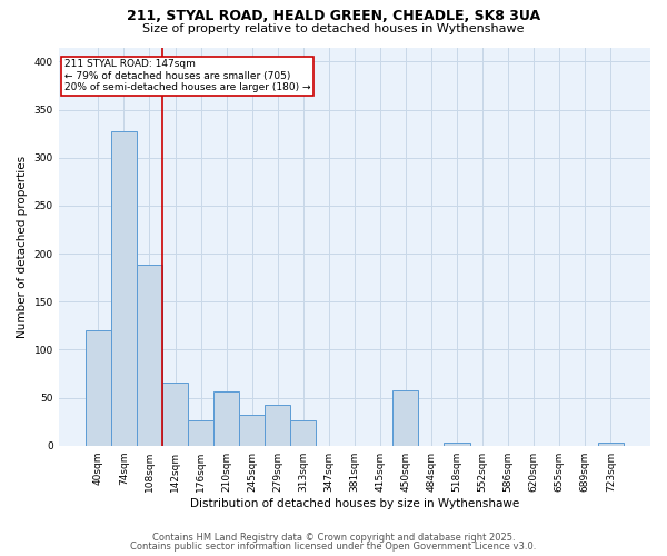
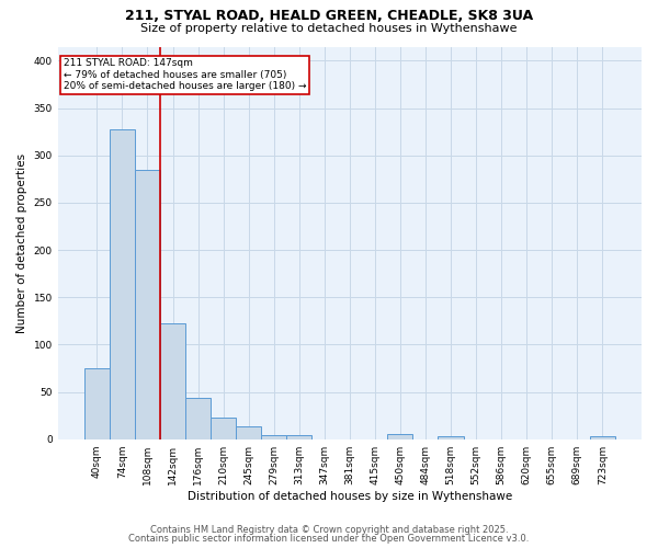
40sqm: 120 -> 75
108sqm: 188 -> 285
142sqm: 66 -> 122
176sqm: 26 -> 44
210sqm: 56 -> 23
245sqm: 32 -> 13
279sqm: 42 -> 4
313sqm: 26 -> 4
450sqm: 58 -> 5
